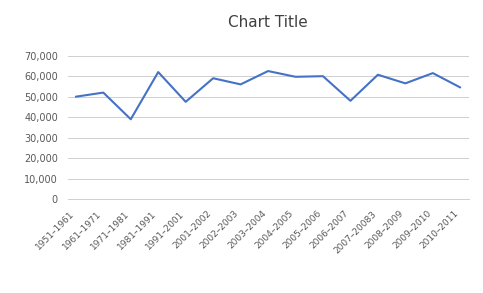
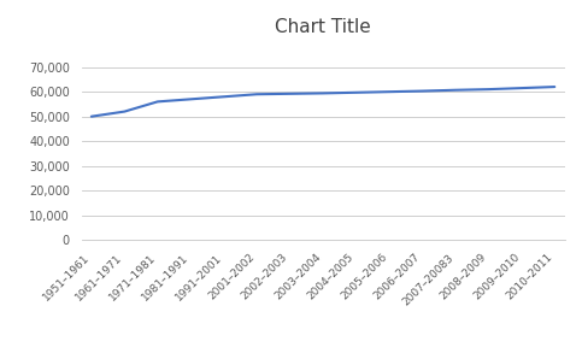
1971–1981: 39,000 -> 56,000
1981–1991: 62,000 -> 57,000
1991–2001: 47,500 -> 58,000
2002–2003: 56,000 -> 59,200
2003–2004: 62,500 -> 59,400
2006–2007: 48,000 -> 60,300
2008–2009: 56,500 -> 61,000
2010–2011: 54,500 -> 62,000
